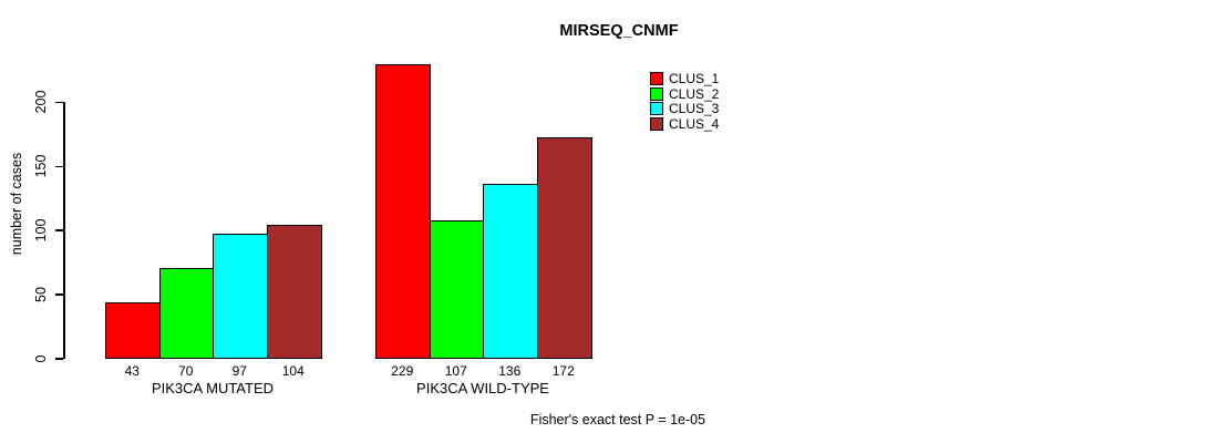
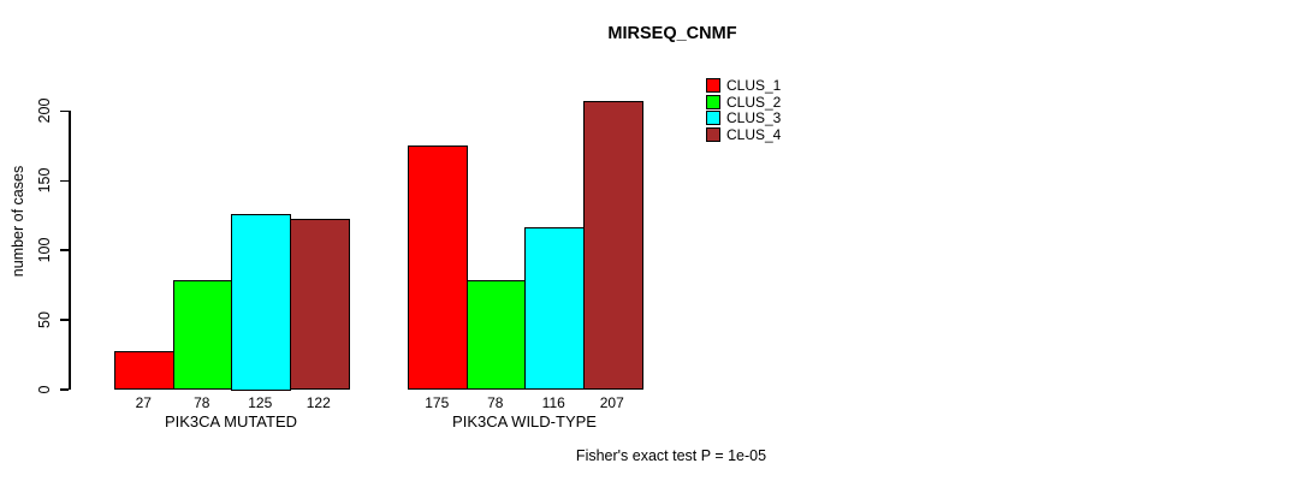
CLUS_1/PIK3CA MUTATED: 43 -> 27
CLUS_2/PIK3CA MUTATED: 70 -> 78
CLUS_3/PIK3CA MUTATED: 97 -> 125
CLUS_4/PIK3CA MUTATED: 104 -> 122
CLUS_1/PIK3CA WILD-TYPE: 229 -> 175
CLUS_2/PIK3CA WILD-TYPE: 107 -> 78
CLUS_3/PIK3CA WILD-TYPE: 136 -> 116
CLUS_4/PIK3CA WILD-TYPE: 172 -> 207
